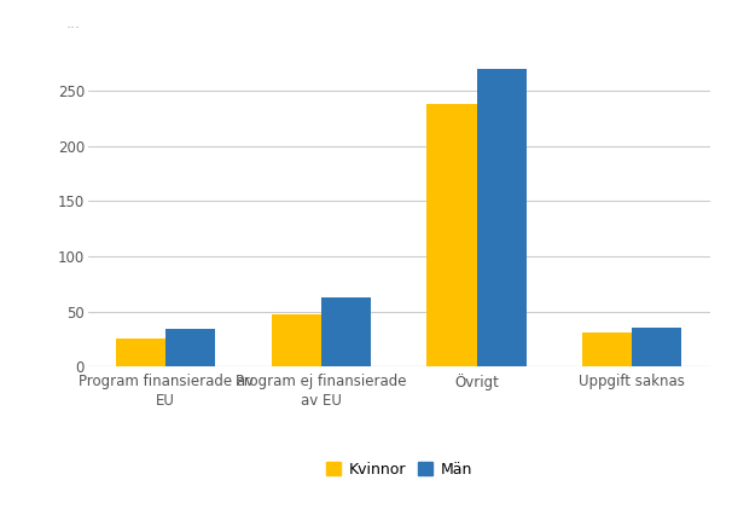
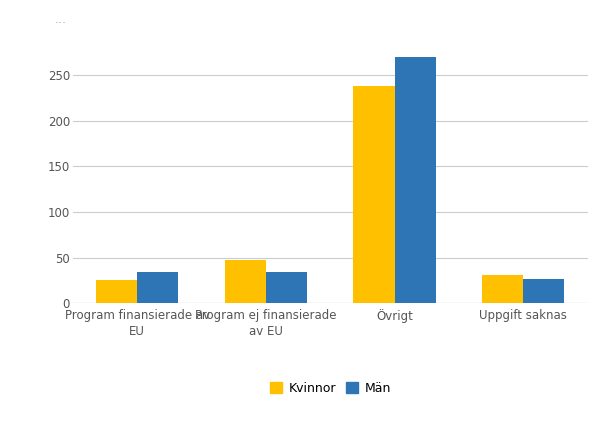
Män/Program ej finansierade av EU: 63 -> 34
Män/Uppgift saknas: 35 -> 26
